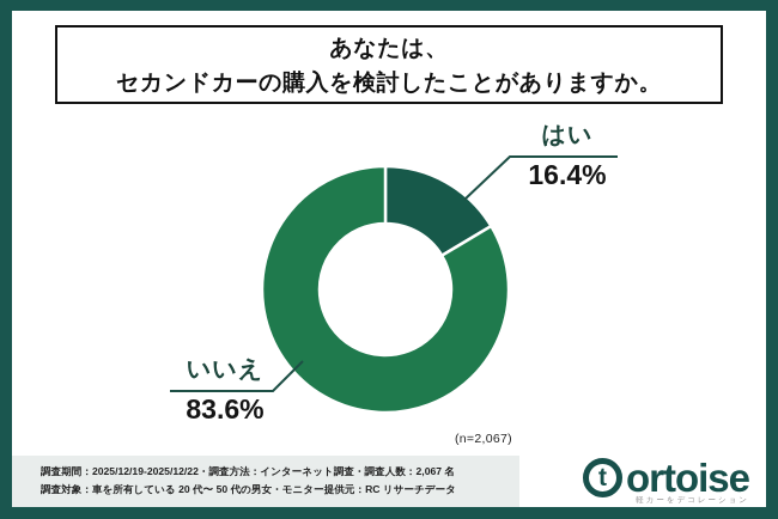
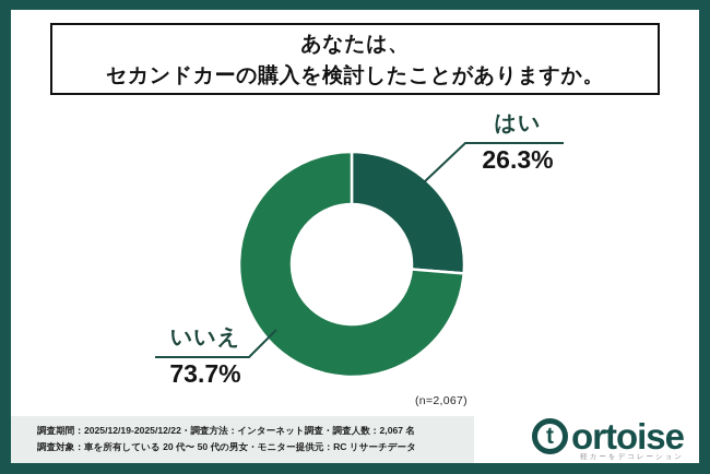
はい: 16.4% -> 26.3%
いいえ: 83.6% -> 73.7%
